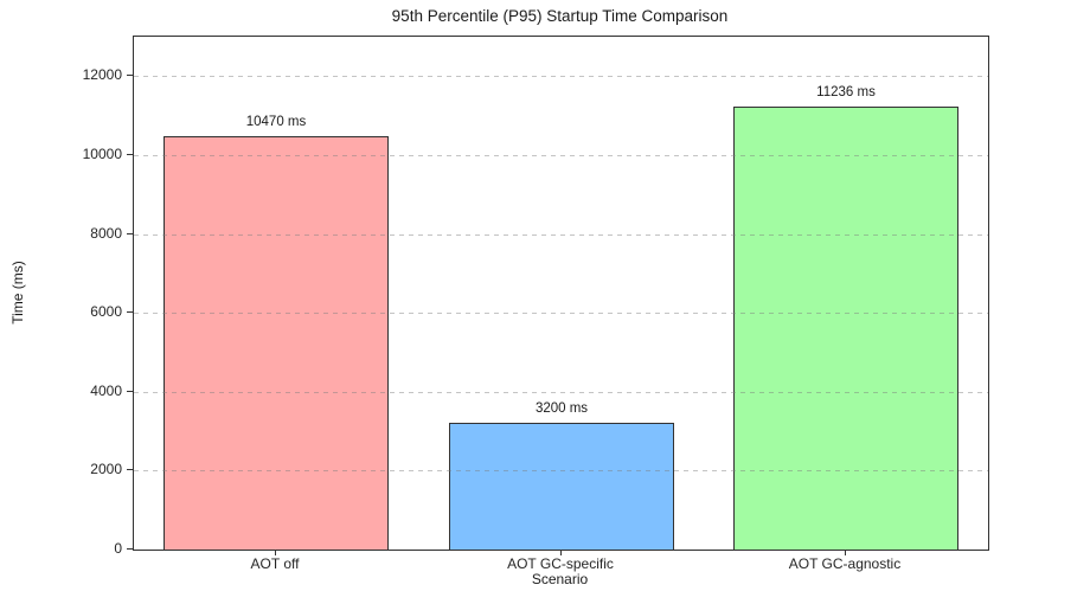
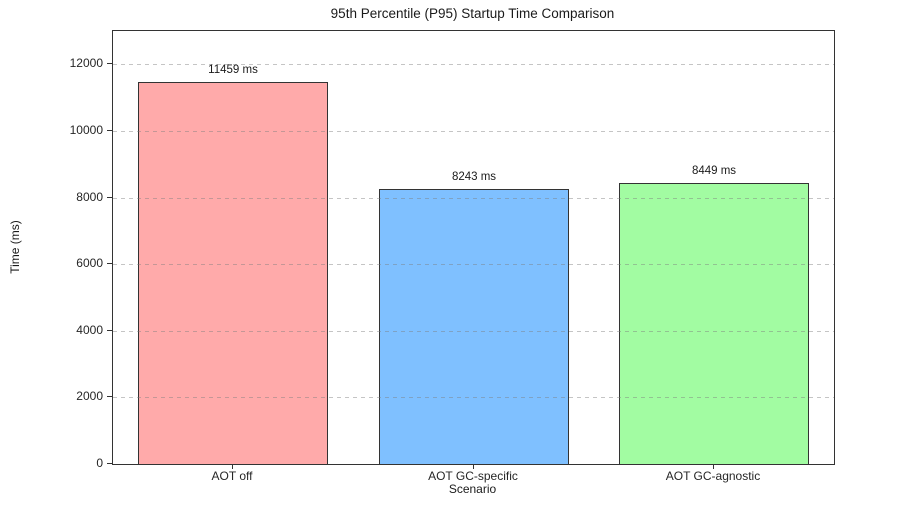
AOT off: 10470 -> 11459
AOT GC-specific: 3200 -> 8243
AOT GC-agnostic: 11236 -> 8449
